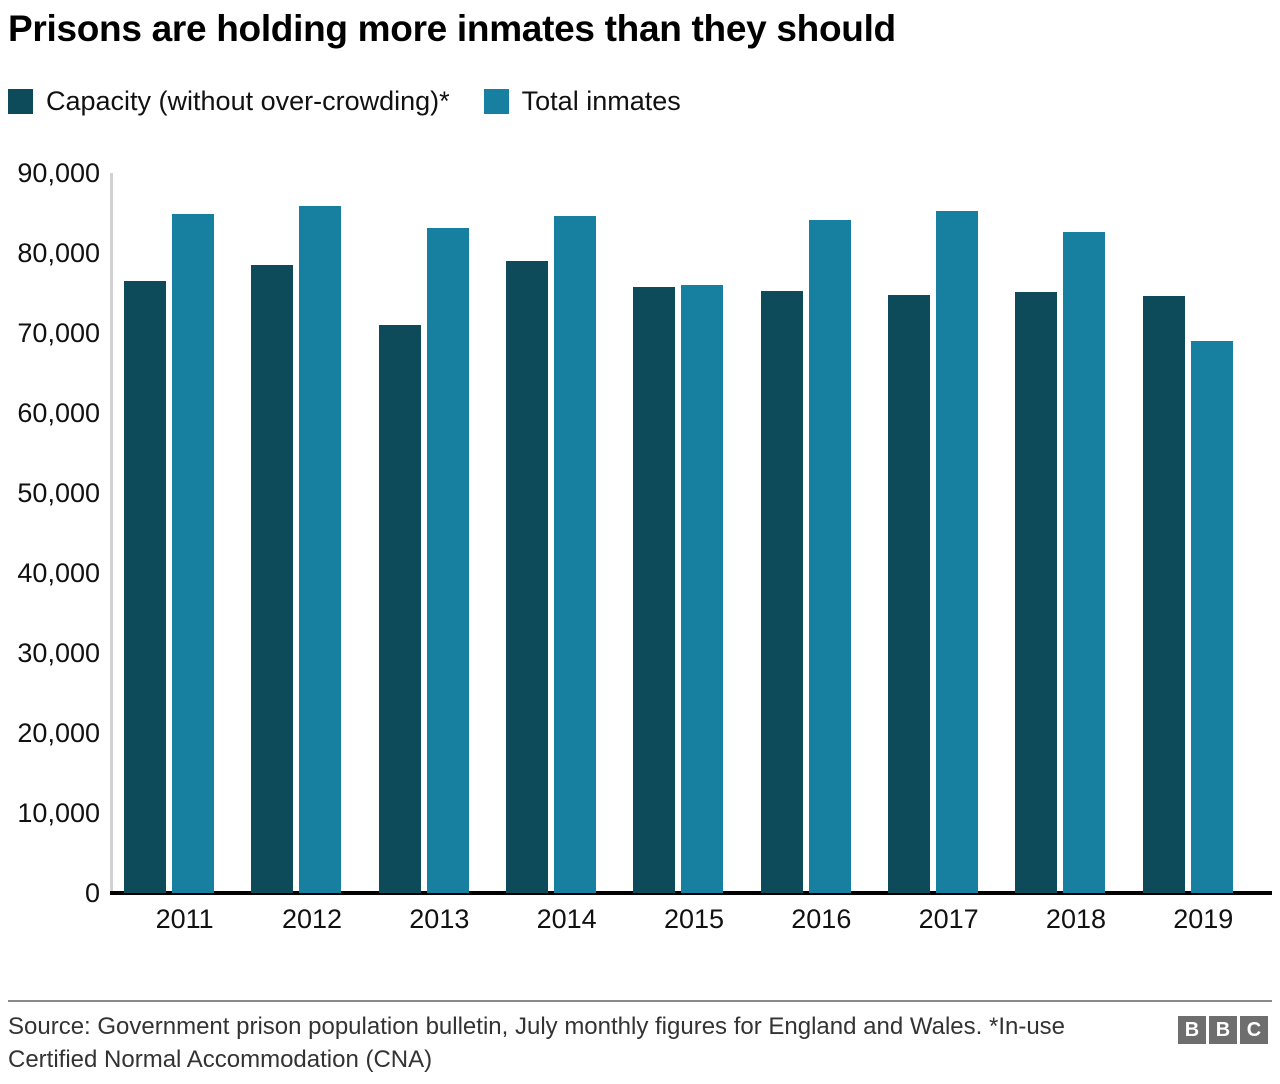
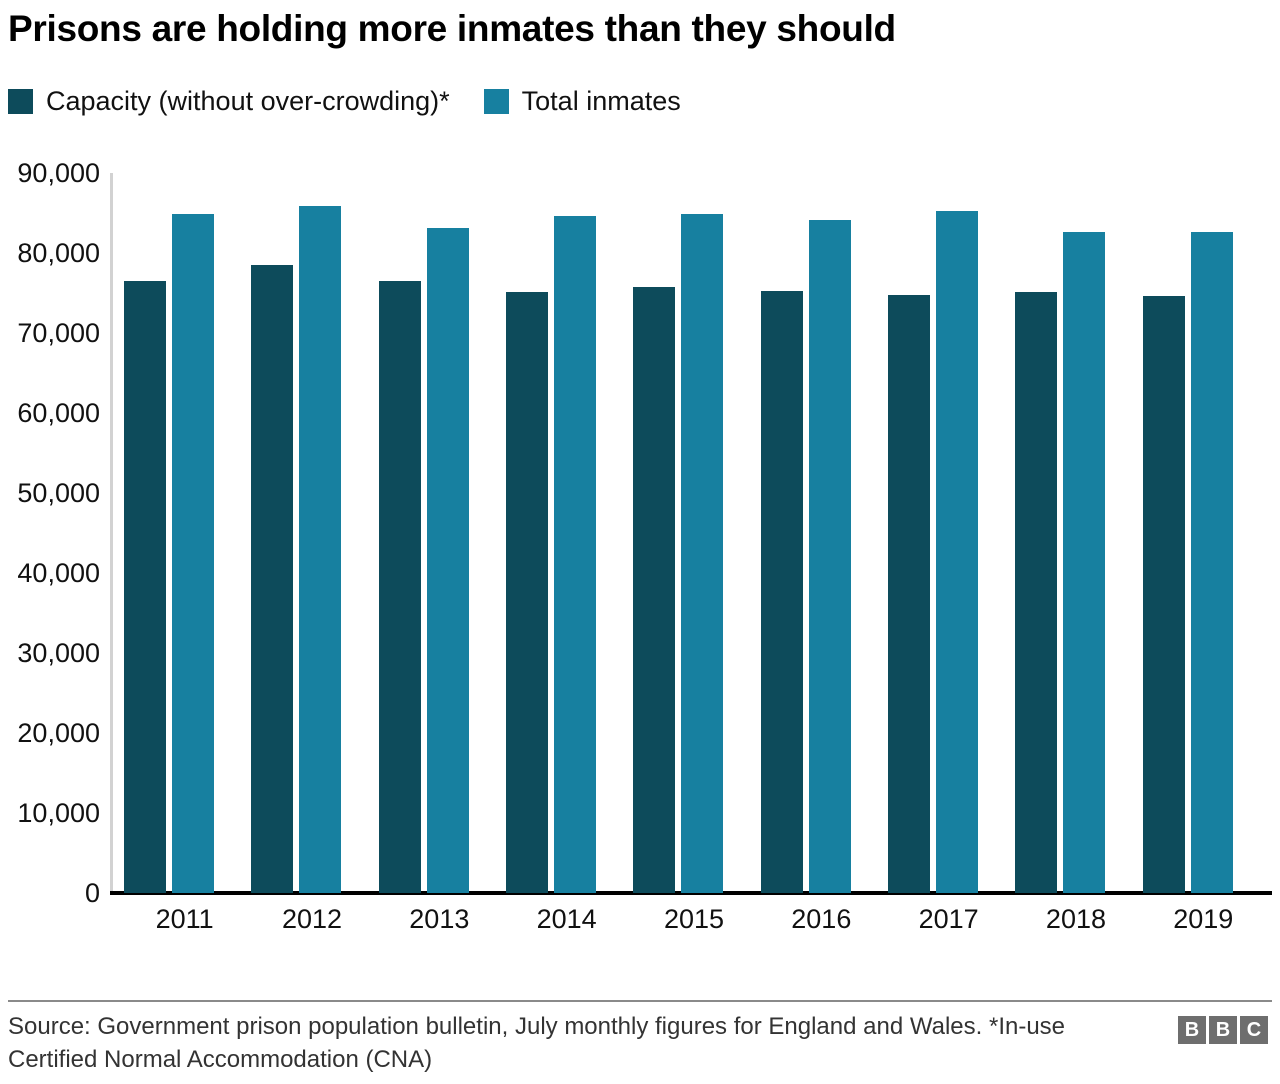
Capacity (without over-crowding)*/2013: 71000 -> 76000
Capacity (without over-crowding)*/2014: 79000 -> 75000
Total inmates/2015: 76000 -> 85000
Total inmates/2019: 69000 -> 83000
